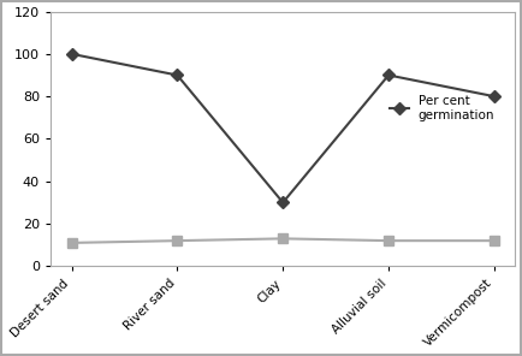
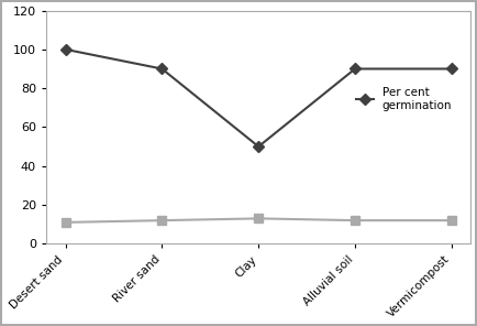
Per cent germination/Clay: 30 -> 50
Per cent germination/Vermicompost: 80 -> 90
